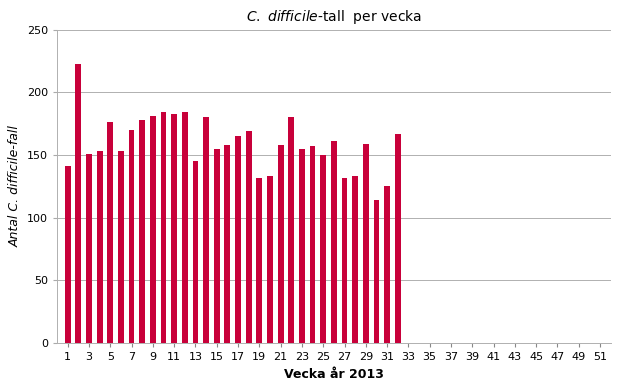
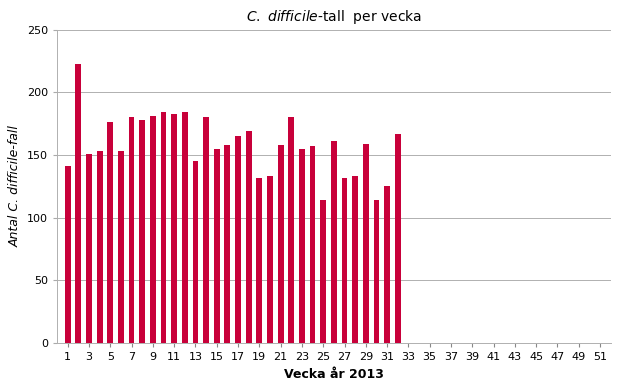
7: 170 -> 180
25: 150 -> 114
